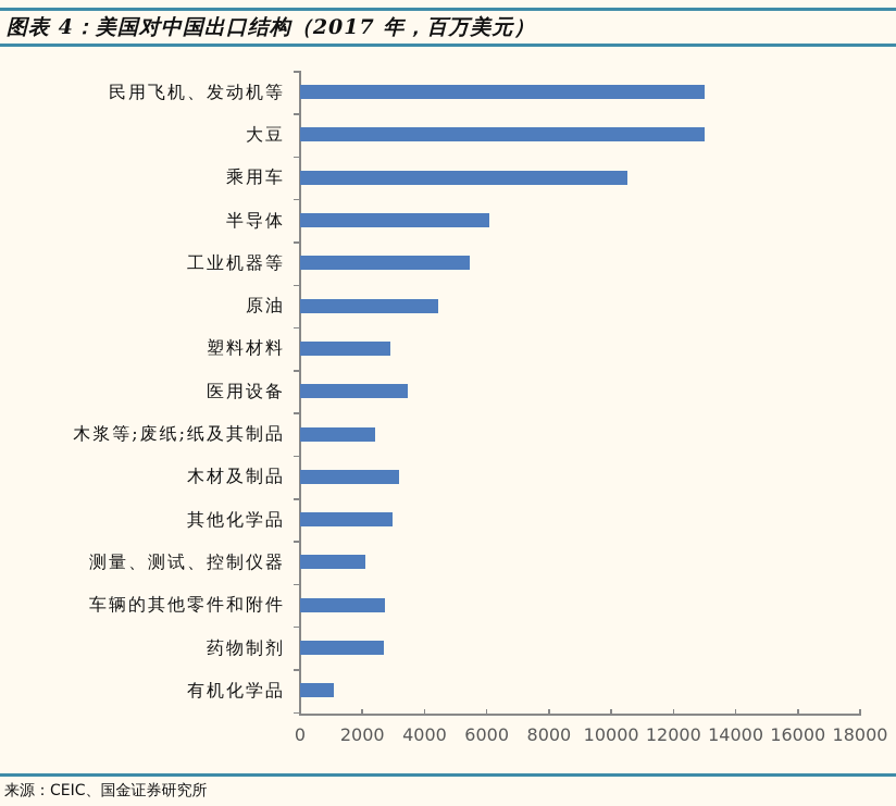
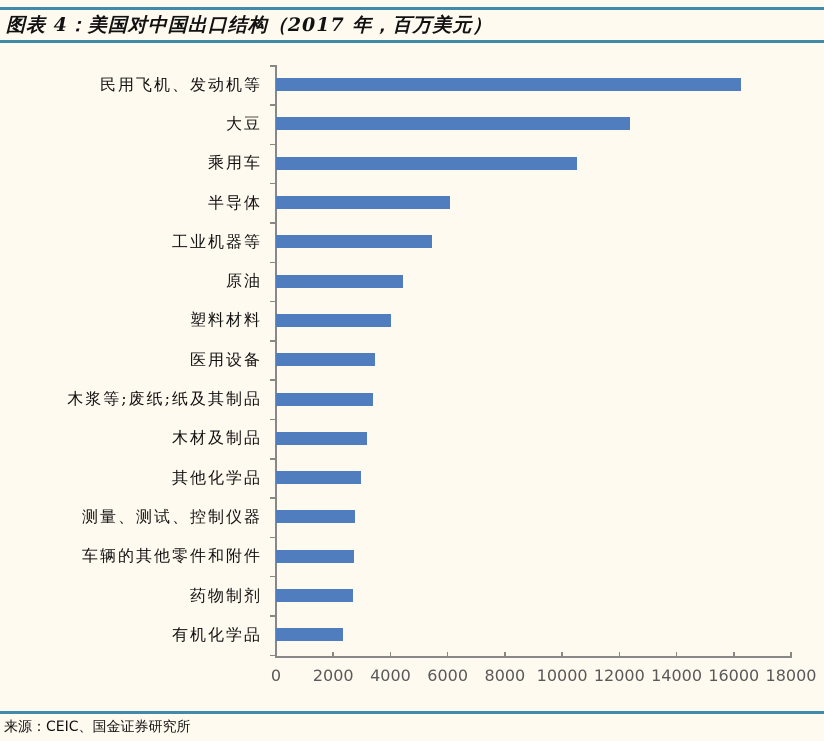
民用飞机、发动机等: 13000 -> 16200
大豆: 13000 -> 12400
塑料材料: 2900 -> 4000
木浆等;废纸;纸及其制品: 2400 -> 3400
测量、测试、控制仪器: 2100 -> 2800
有机化学品: 1100 -> 2300
